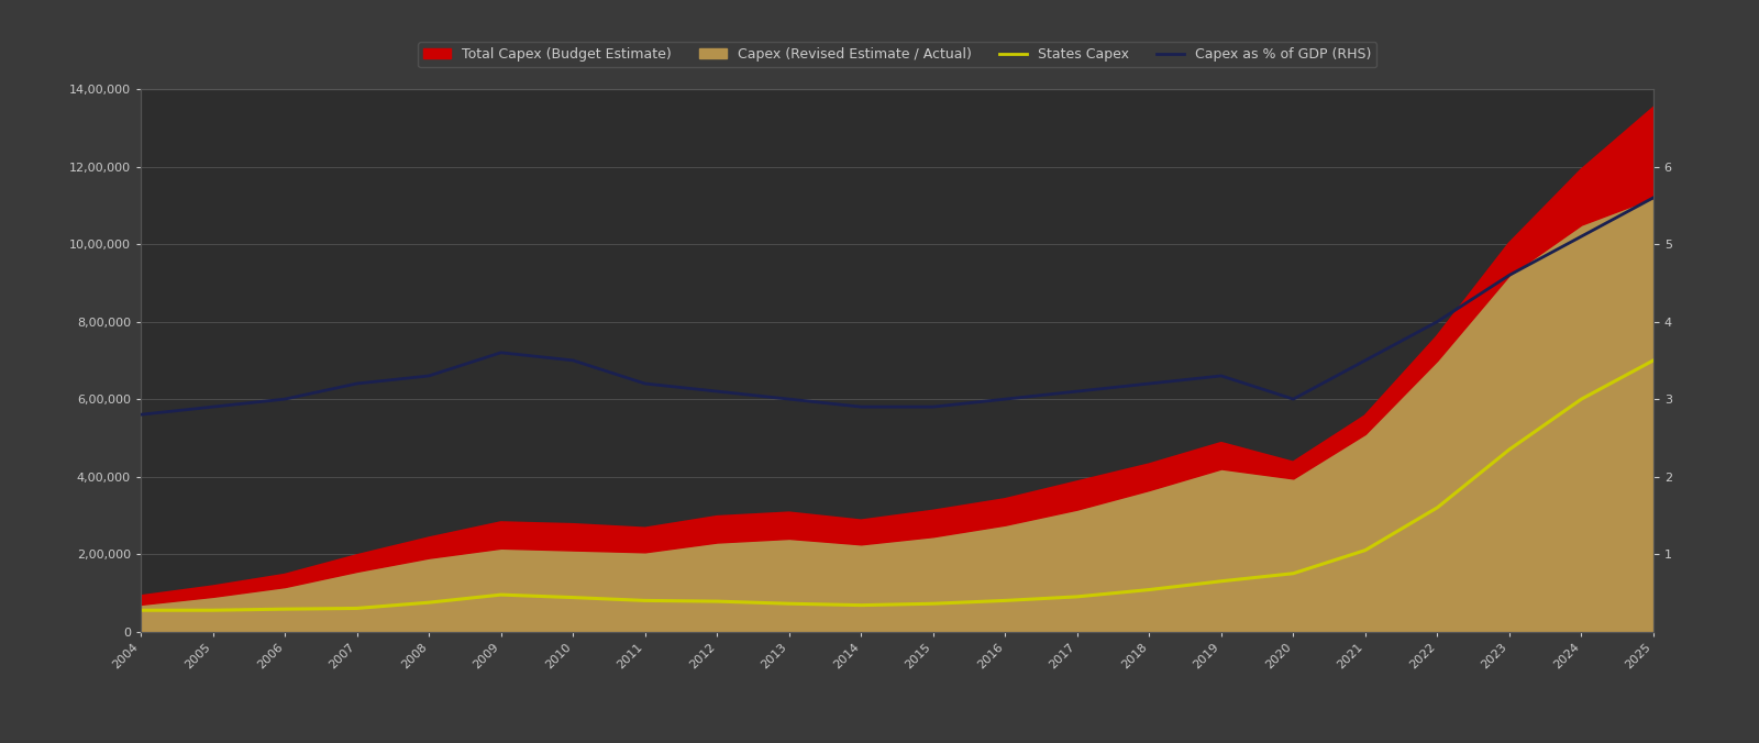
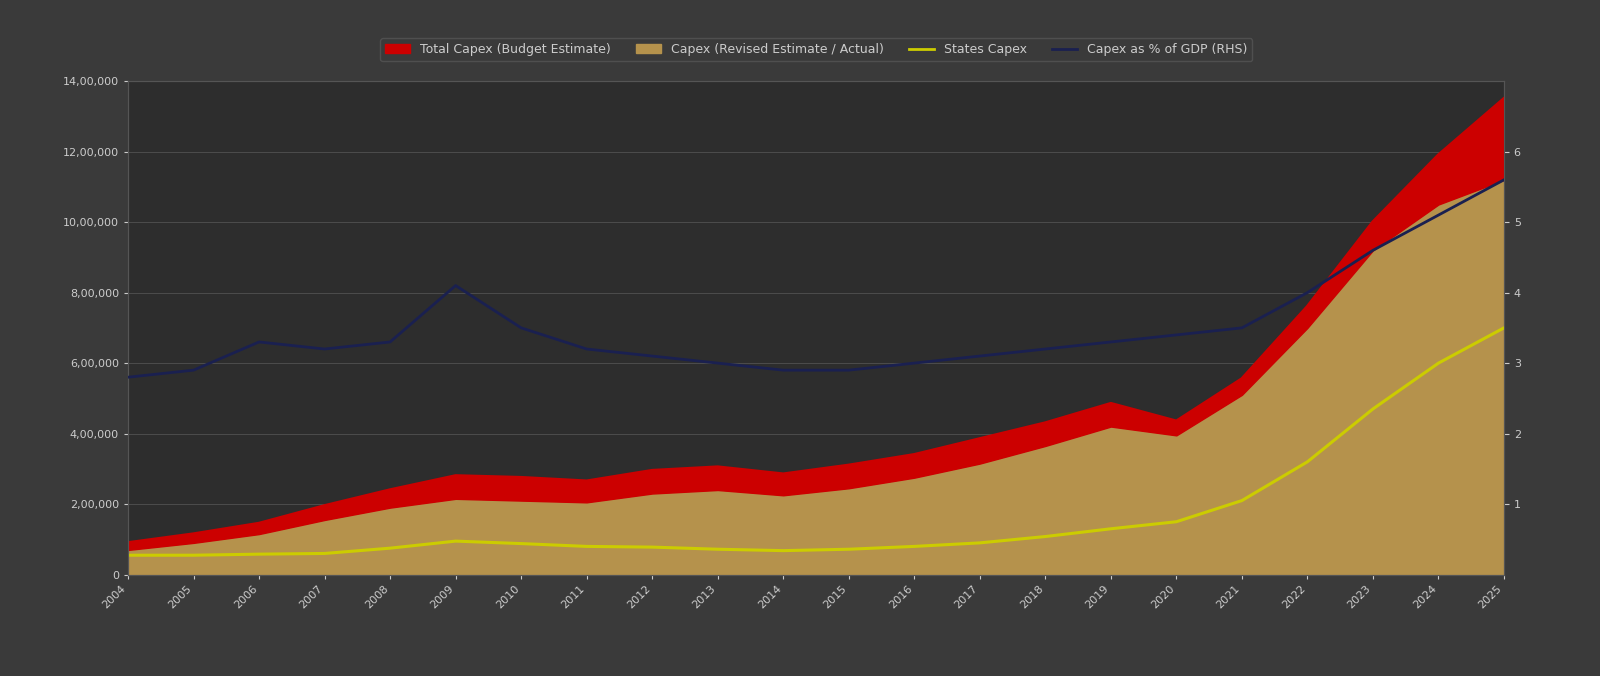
Capex as % of GDP (RHS)/2006: 3.0 -> 3.3
Capex as % of GDP (RHS)/2009: 3.6 -> 4.1
Capex as % of GDP (RHS)/2020: 3.0 -> 3.4
